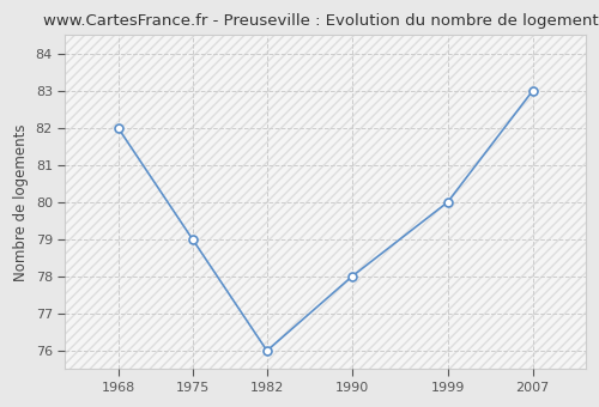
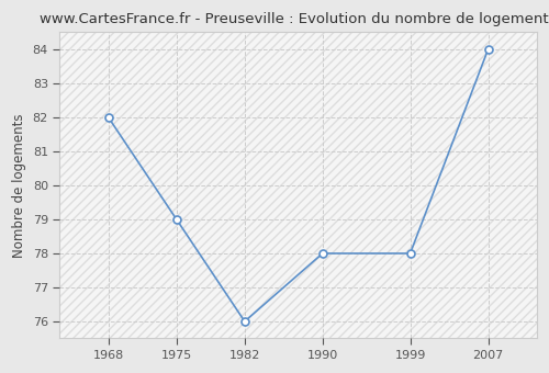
1999: 80 -> 78
2007: 83 -> 84
